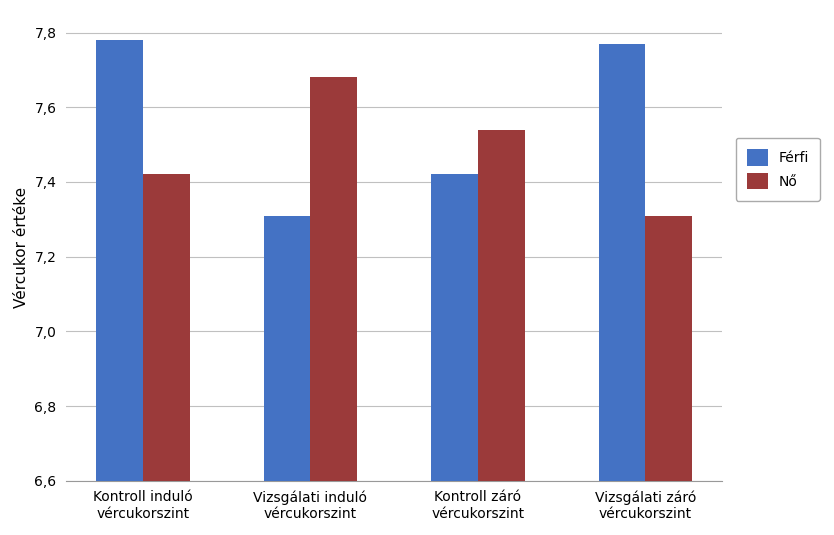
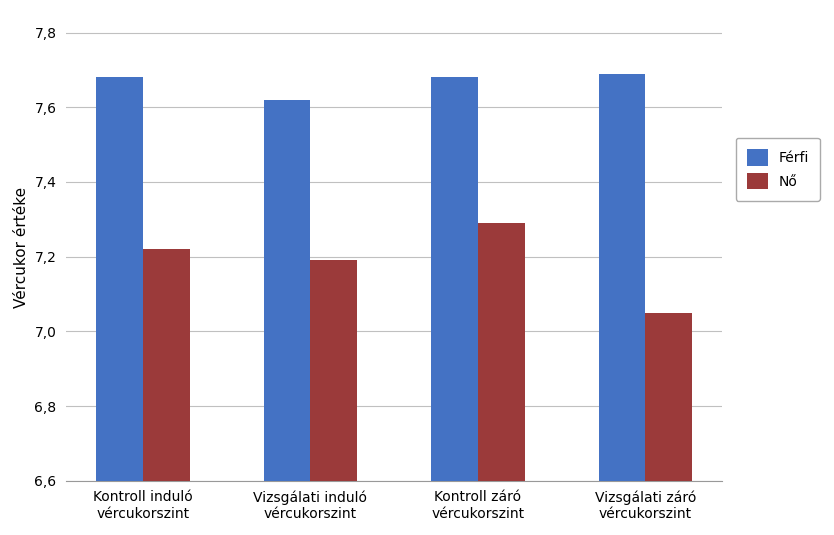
Férfi/Kontroll induló vércukorszint: 7,78 -> 7,68
Nő/Kontroll induló vércukorszint: 7,42 -> 7,22
Férfi/Vizsgálati induló vércukorszint: 7,31 -> 7,62
Nő/Vizsgálati induló vércukorszint: 7,68 -> 7,19
Férfi/Kontroll záró vércukorszint: 7,42 -> 7,68
Nő/Kontroll záró vércukorszint: 7,54 -> 7,29
Férfi/Vizsgálati záró vércukorszint: 7,77 -> 7,69
Nő/Vizsgálati záró vércukorszint: 7,31 -> 7,05
